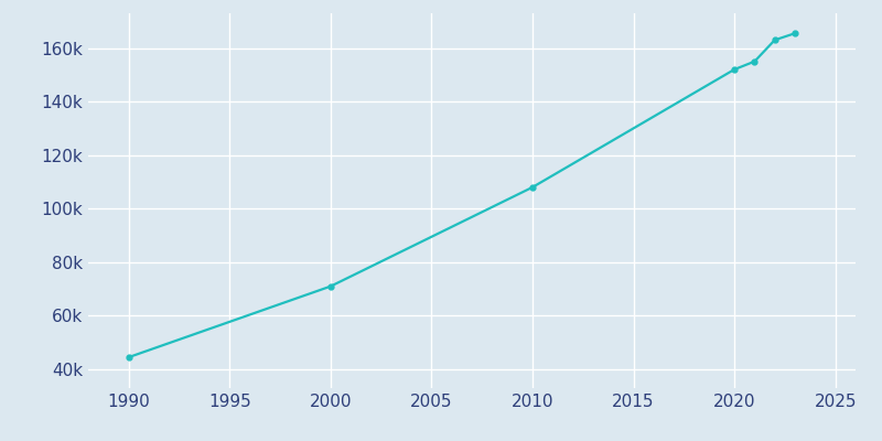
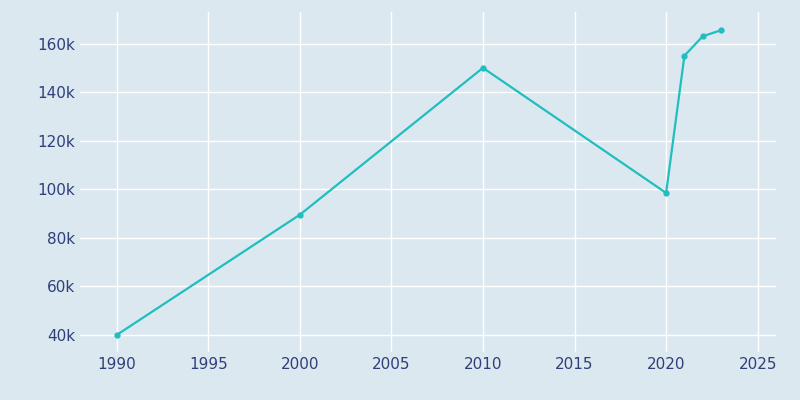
1990: 44.5k -> 40.0k
2000: 71.0k -> 89.5k
2010: 108.0k -> 150.0k
2020: 152.0k -> 98.5k
